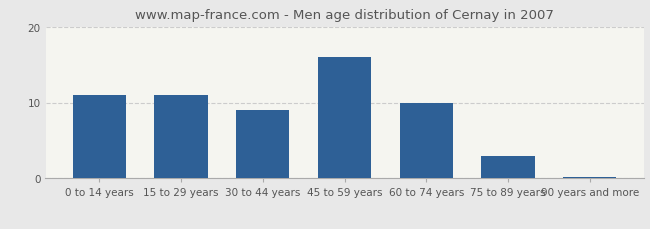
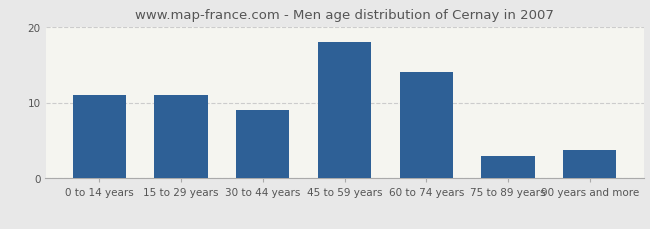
45 to 59 years: 16.0 -> 18.0
60 to 74 years: 10.0 -> 14.0
90 years and more: 0.2 -> 3.8
